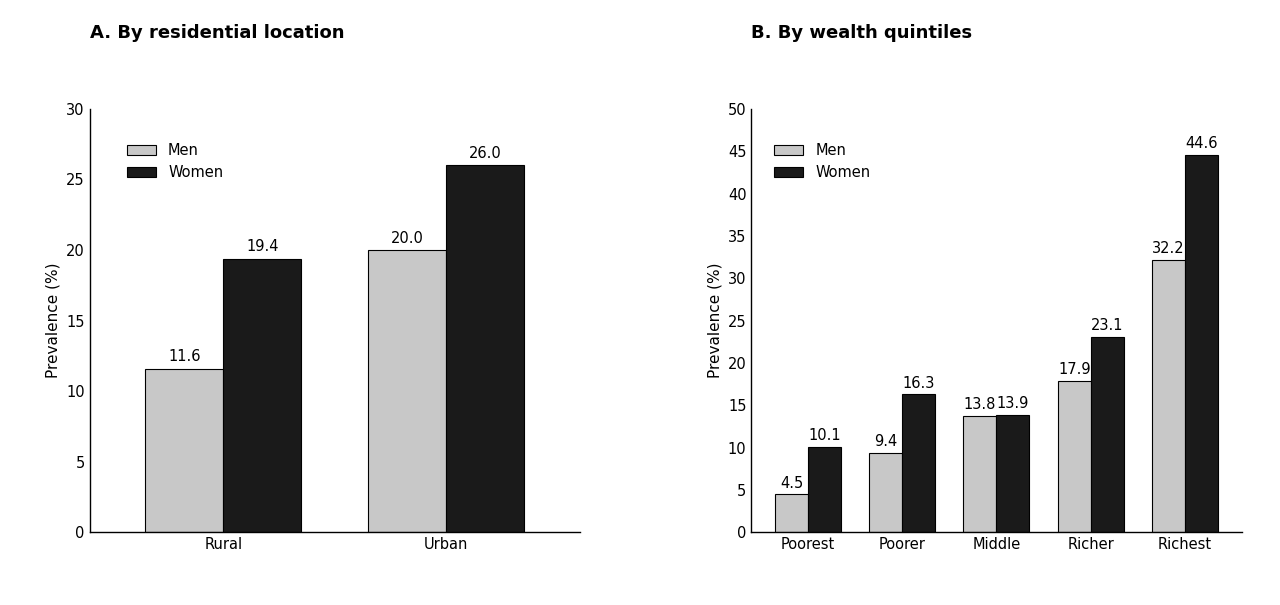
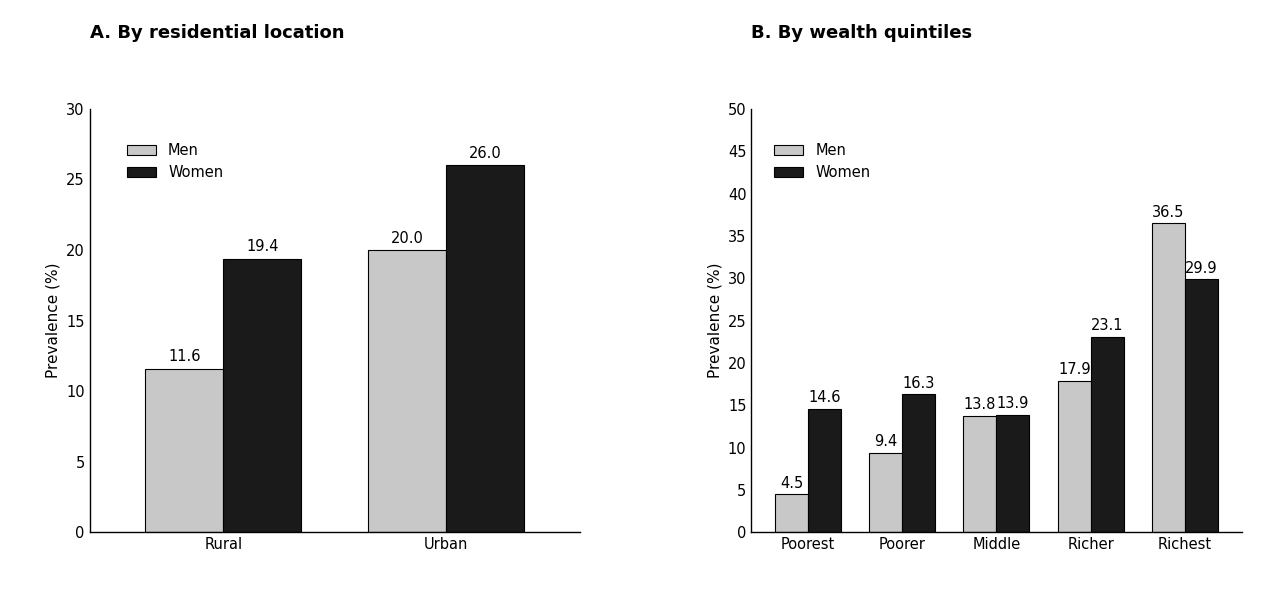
Women/Poorest: 10.1 -> 14.6
Men/Richest: 32.2 -> 36.5
Women/Richest: 44.6 -> 29.9
